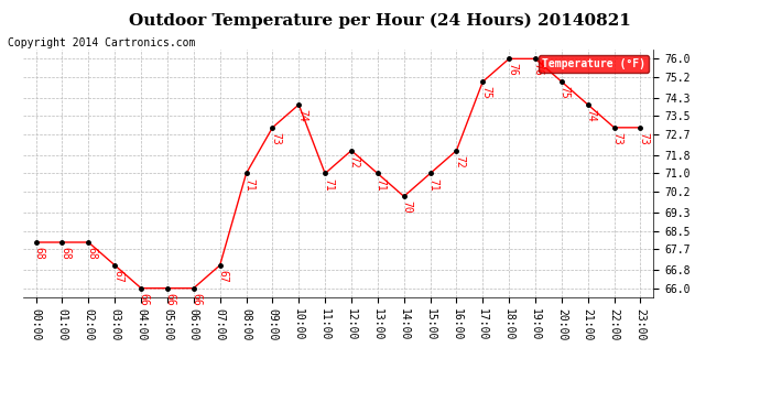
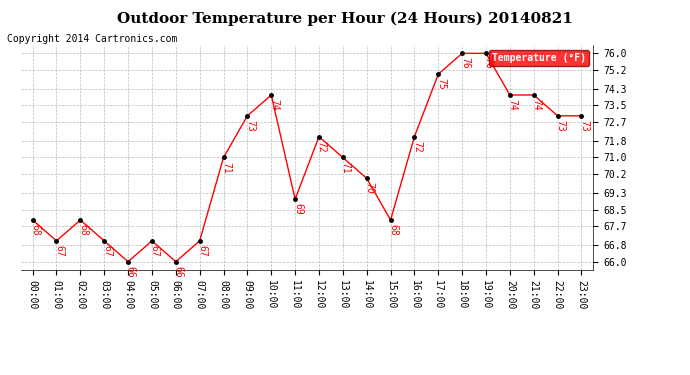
01:00: 68 -> 67
05:00: 66 -> 67
11:00: 71 -> 69
15:00: 71 -> 68
20:00: 75 -> 74
